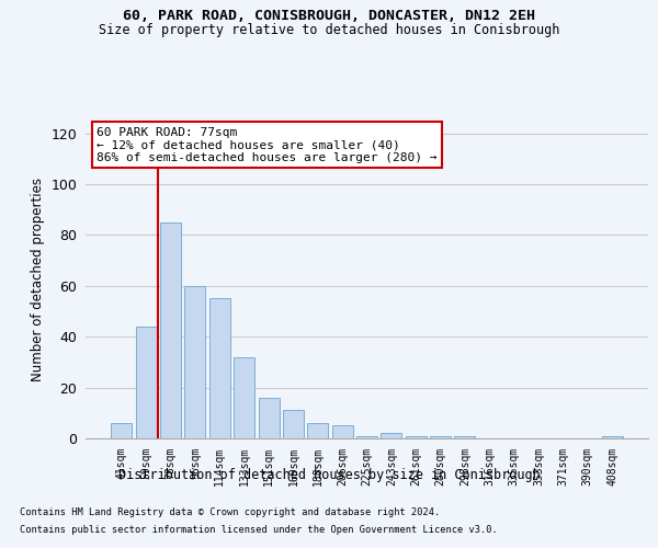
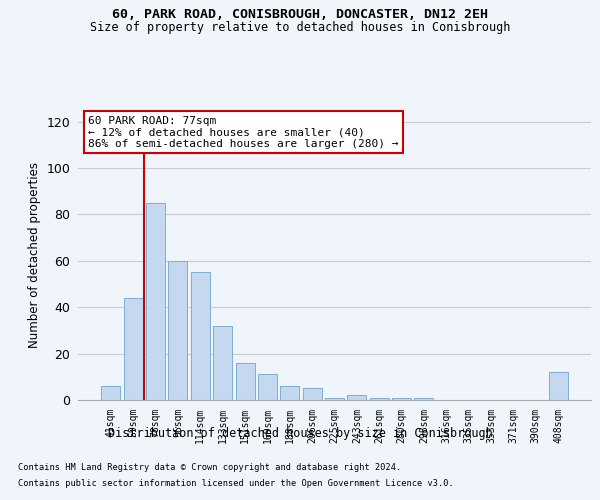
408sqm: 1 -> 12
